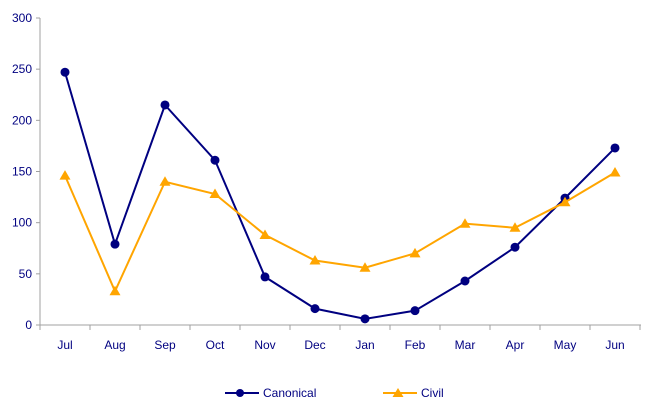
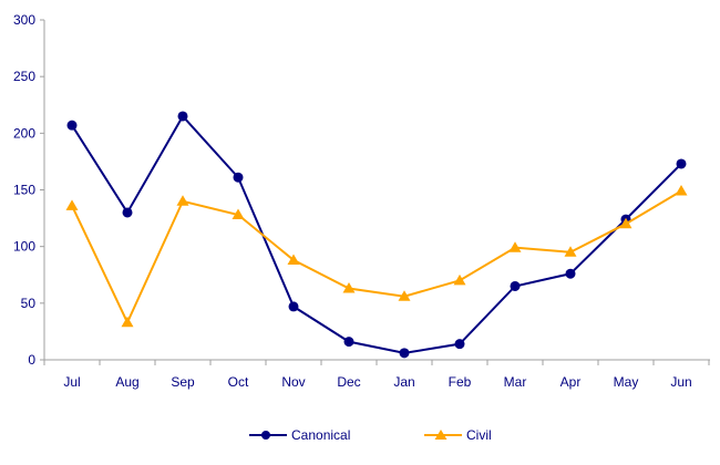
Canonical/Jul: 247 -> 207
Civil/Jul: 146 -> 136
Canonical/Aug: 79 -> 130
Canonical/Mar: 43 -> 65
